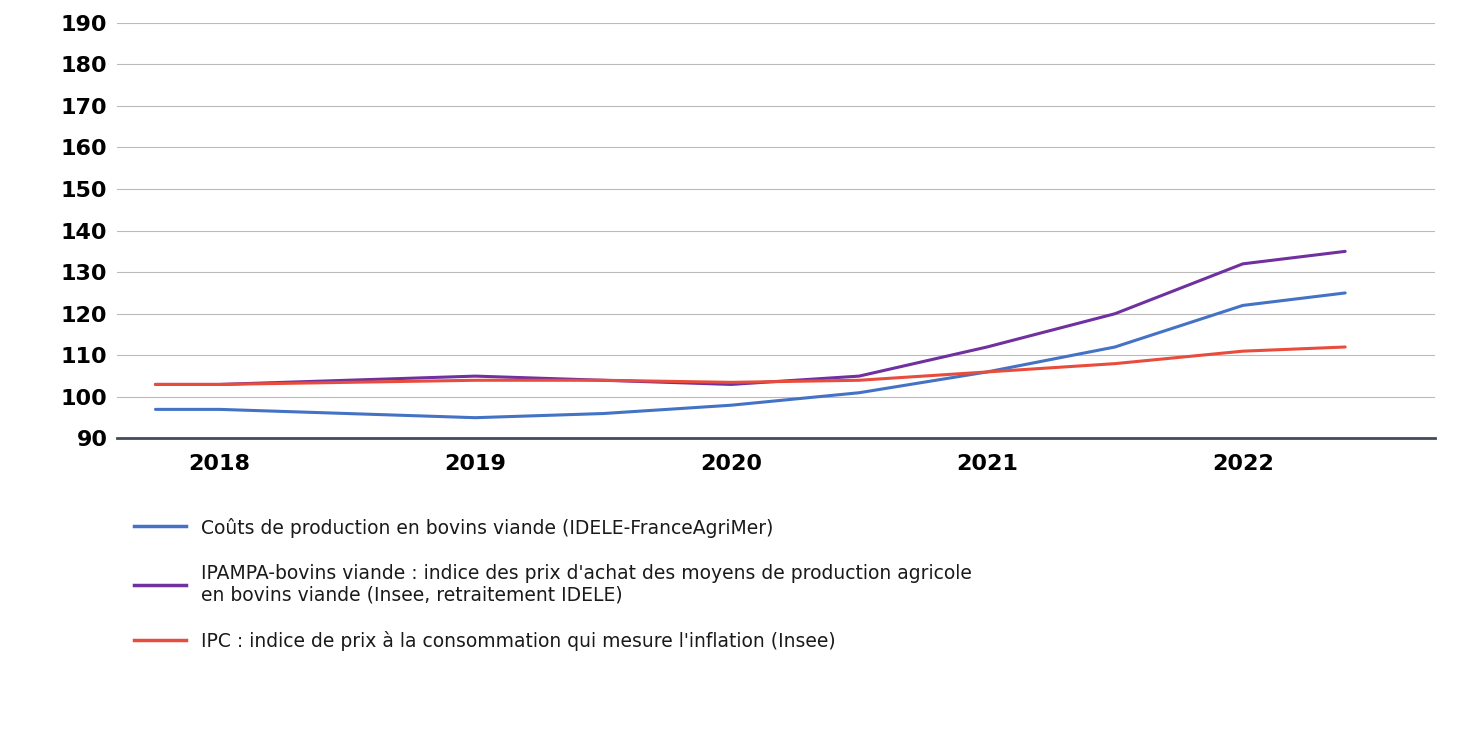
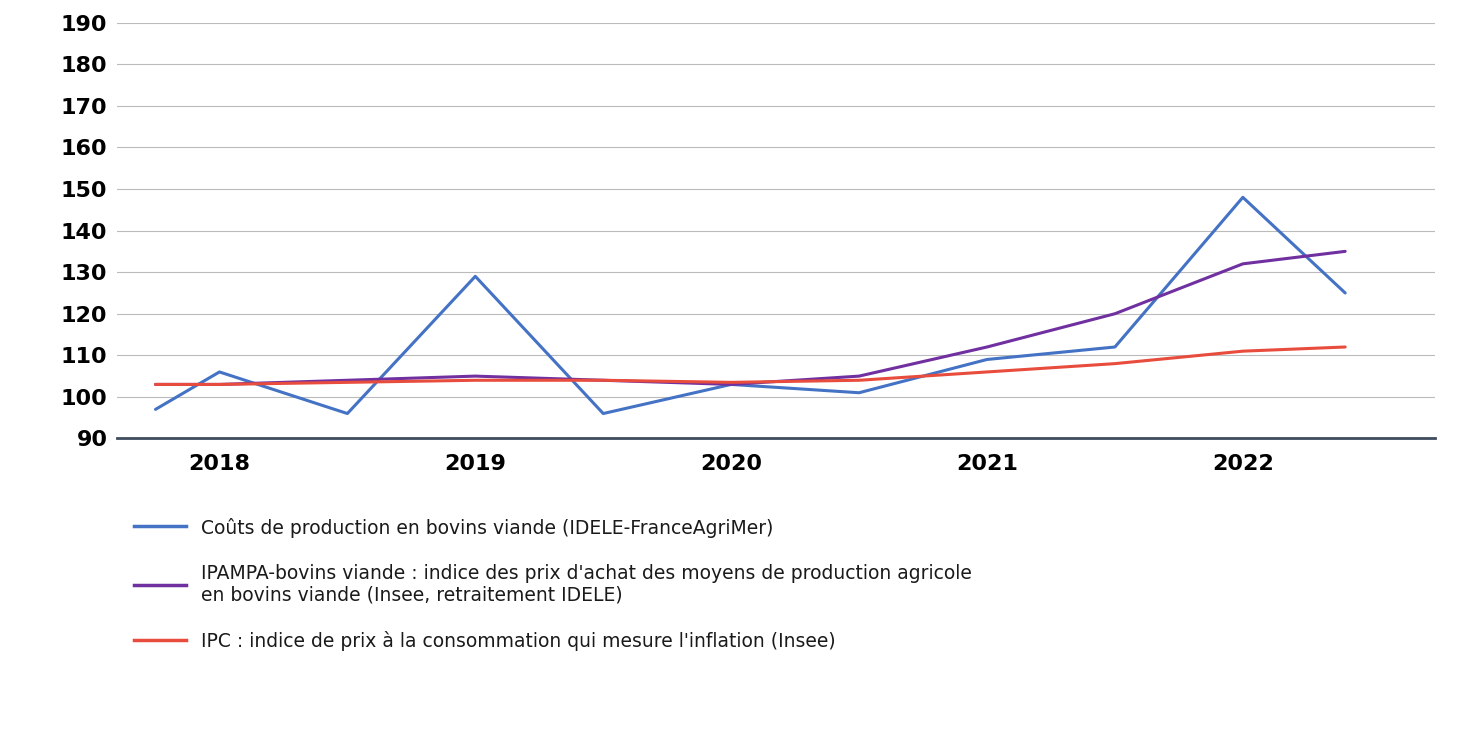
Coûts de production en bovins viande (IDELE-FranceAgriMer)/2018: 97 -> 106
Coûts de production en bovins viande (IDELE-FranceAgriMer)/2019: 95 -> 129
Coûts de production en bovins viande (IDELE-FranceAgriMer)/2020: 98 -> 103
Coûts de production en bovins viande (IDELE-FranceAgriMer)/2021: 106 -> 109
Coûts de production en bovins viande (IDELE-FranceAgriMer)/2022: 122 -> 148
